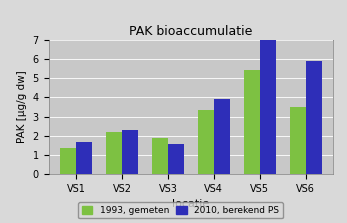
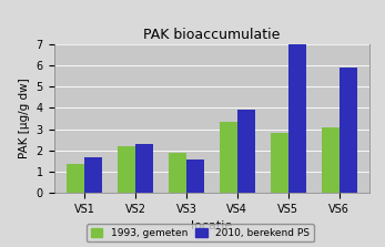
1993, gemeten/VS5: 5.5 -> 2.8
1993, gemeten/VS6: 3.5 -> 3.1
